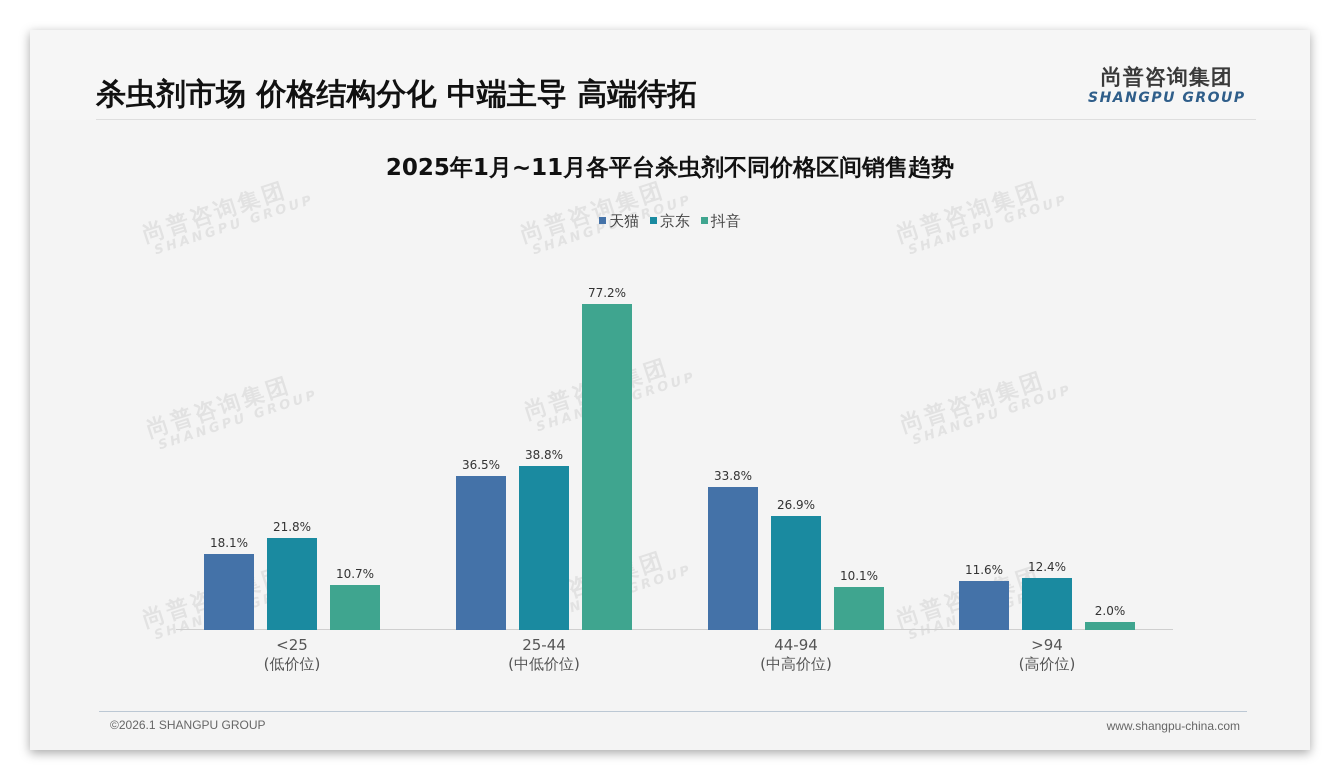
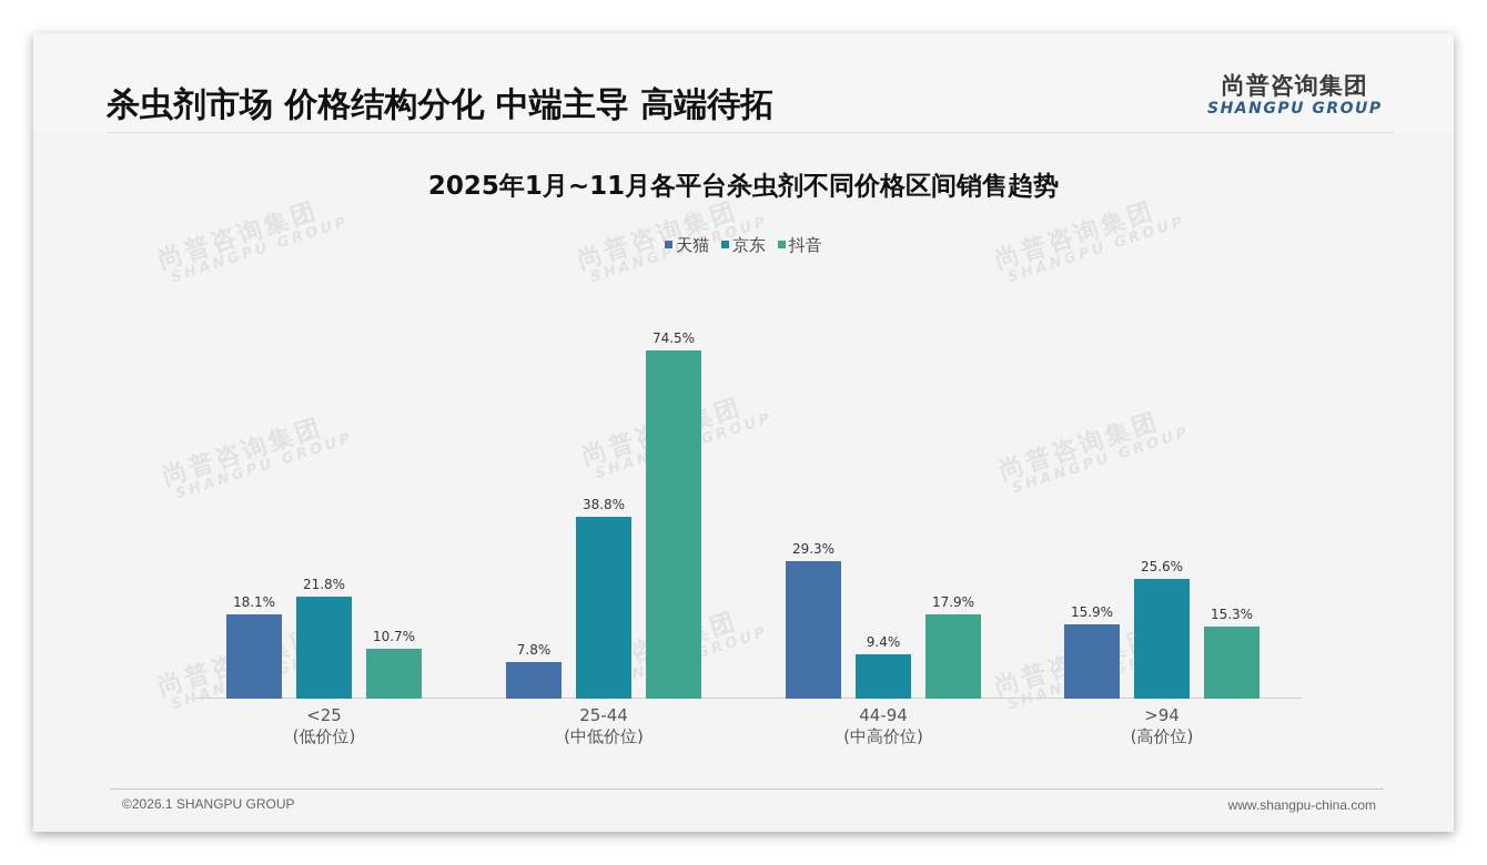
天猫/25-44 (中低价位): 36.5% -> 7.8%
抖音/25-44 (中低价位): 77.2% -> 74.5%
天猫/44-94 (中高价位): 33.8% -> 29.3%
京东/44-94 (中高价位): 26.9% -> 9.4%
抖音/44-94 (中高价位): 10.1% -> 17.9%
天猫/>94 (高价位): 11.6% -> 15.9%
京东/>94 (高价位): 12.4% -> 25.6%
抖音/>94 (高价位): 2.0% -> 15.3%
